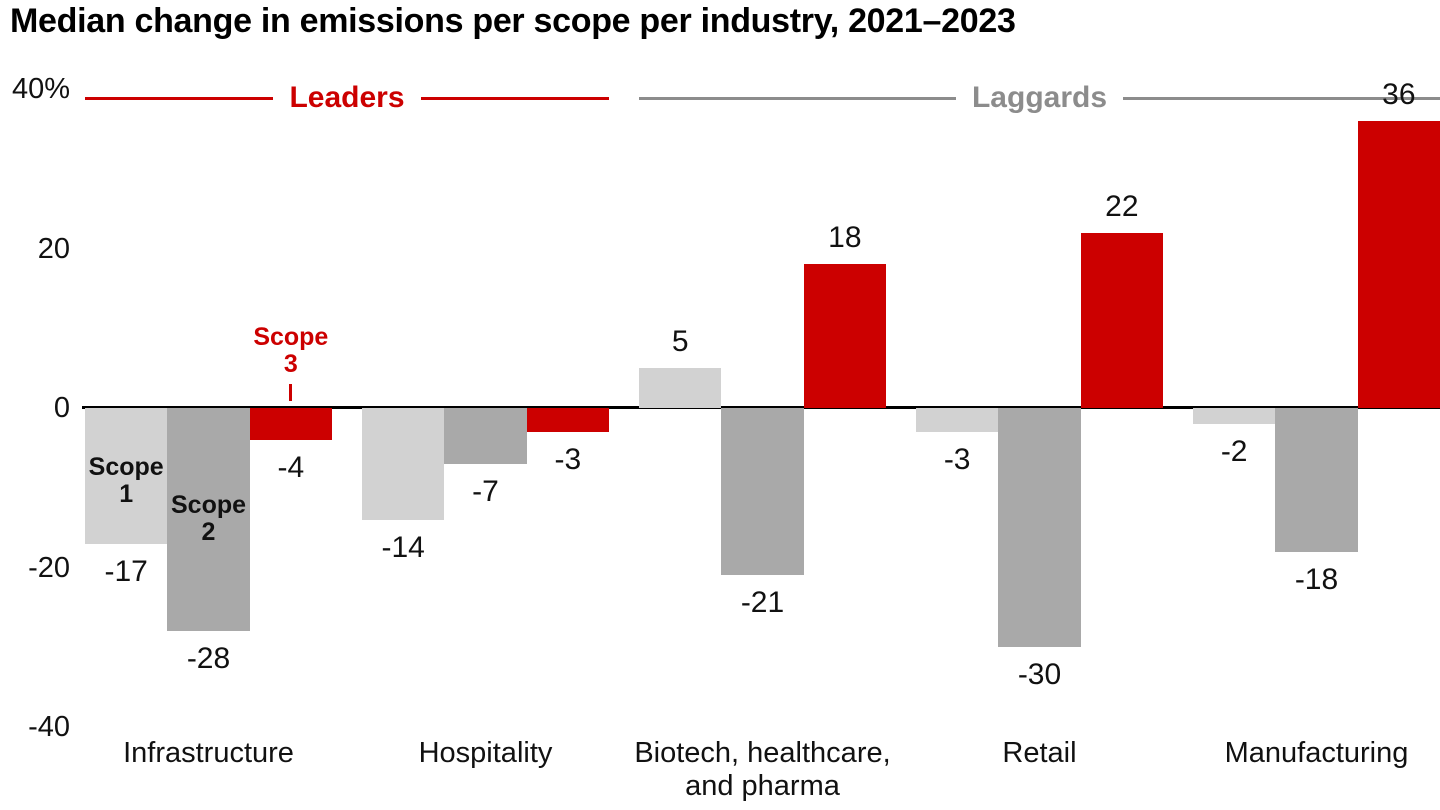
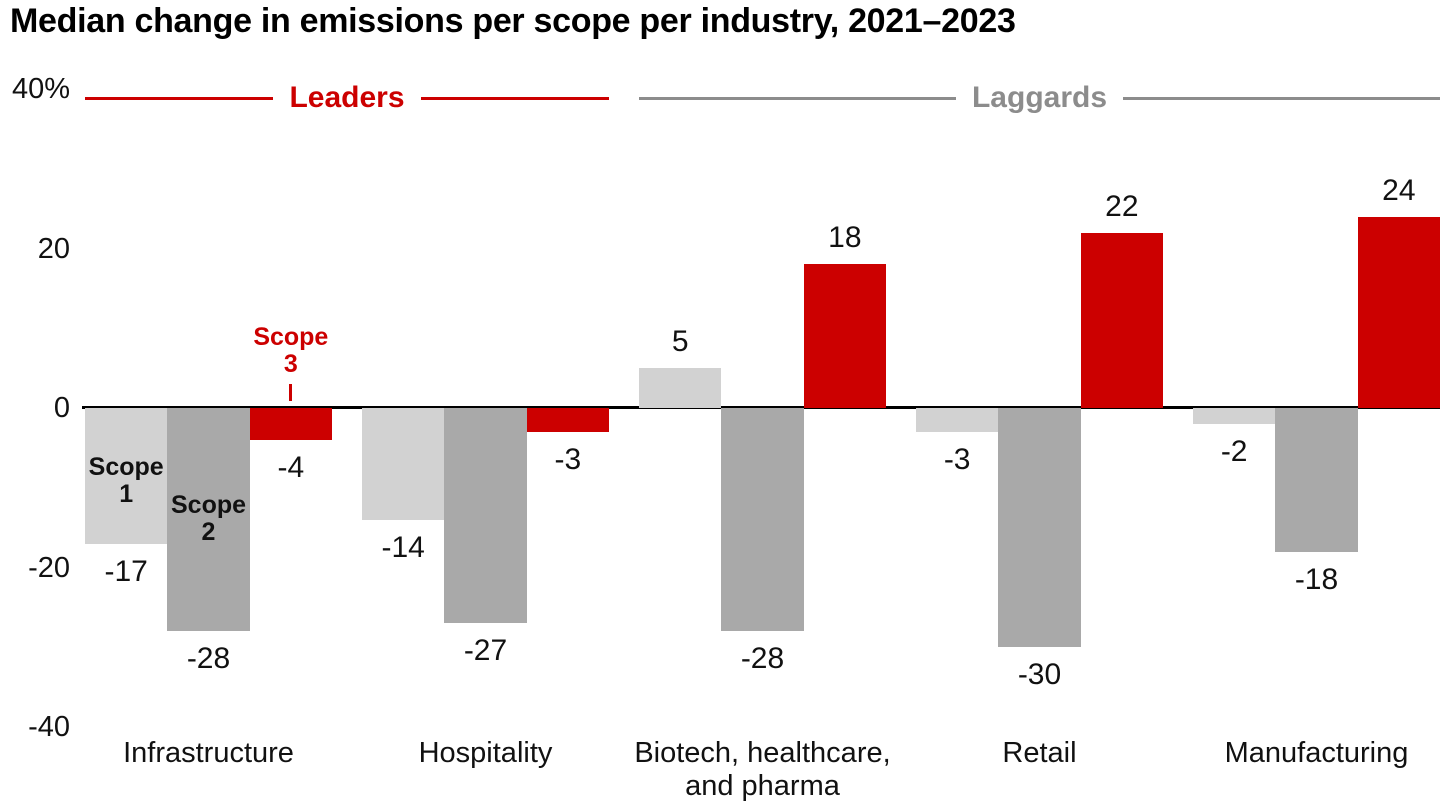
Scope 2/Hospitality: -7 -> -27
Scope 2/Biotech, healthcare, and pharma: -21 -> -28
Scope 3/Manufacturing: 36 -> 24
